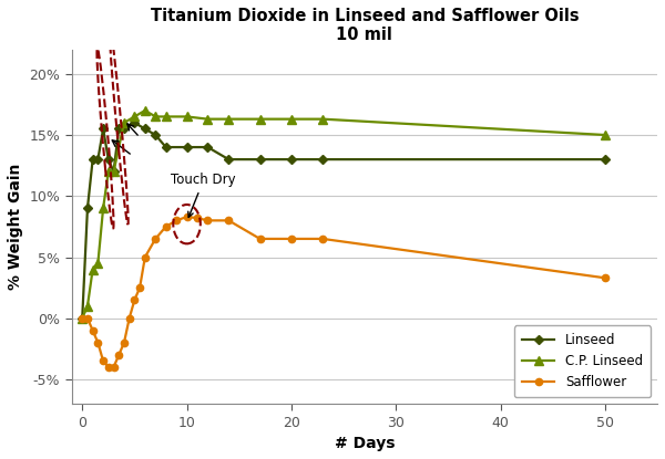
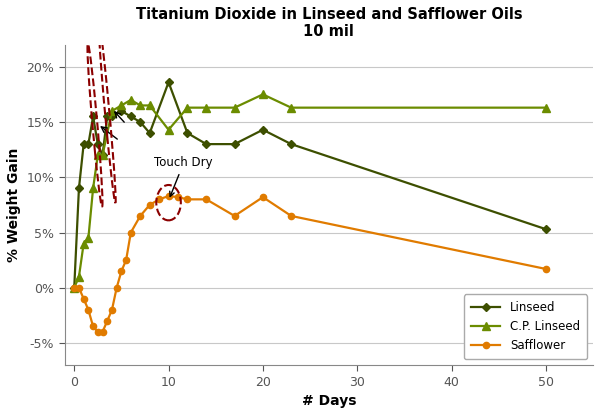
Linseed/10: 14.0% -> 18.6%
C.P. Linseed/10: 16.5% -> 14.3%
Linseed/20: 13.0% -> 14.3%
C.P. Linseed/20: 16.3% -> 17.5%
Safflower/20: 6.5% -> 8.2%
Linseed/50: 13.0% -> 5.3%
C.P. Linseed/50: 15.0% -> 16.3%
Safflower/50: 3.3% -> 1.7%
